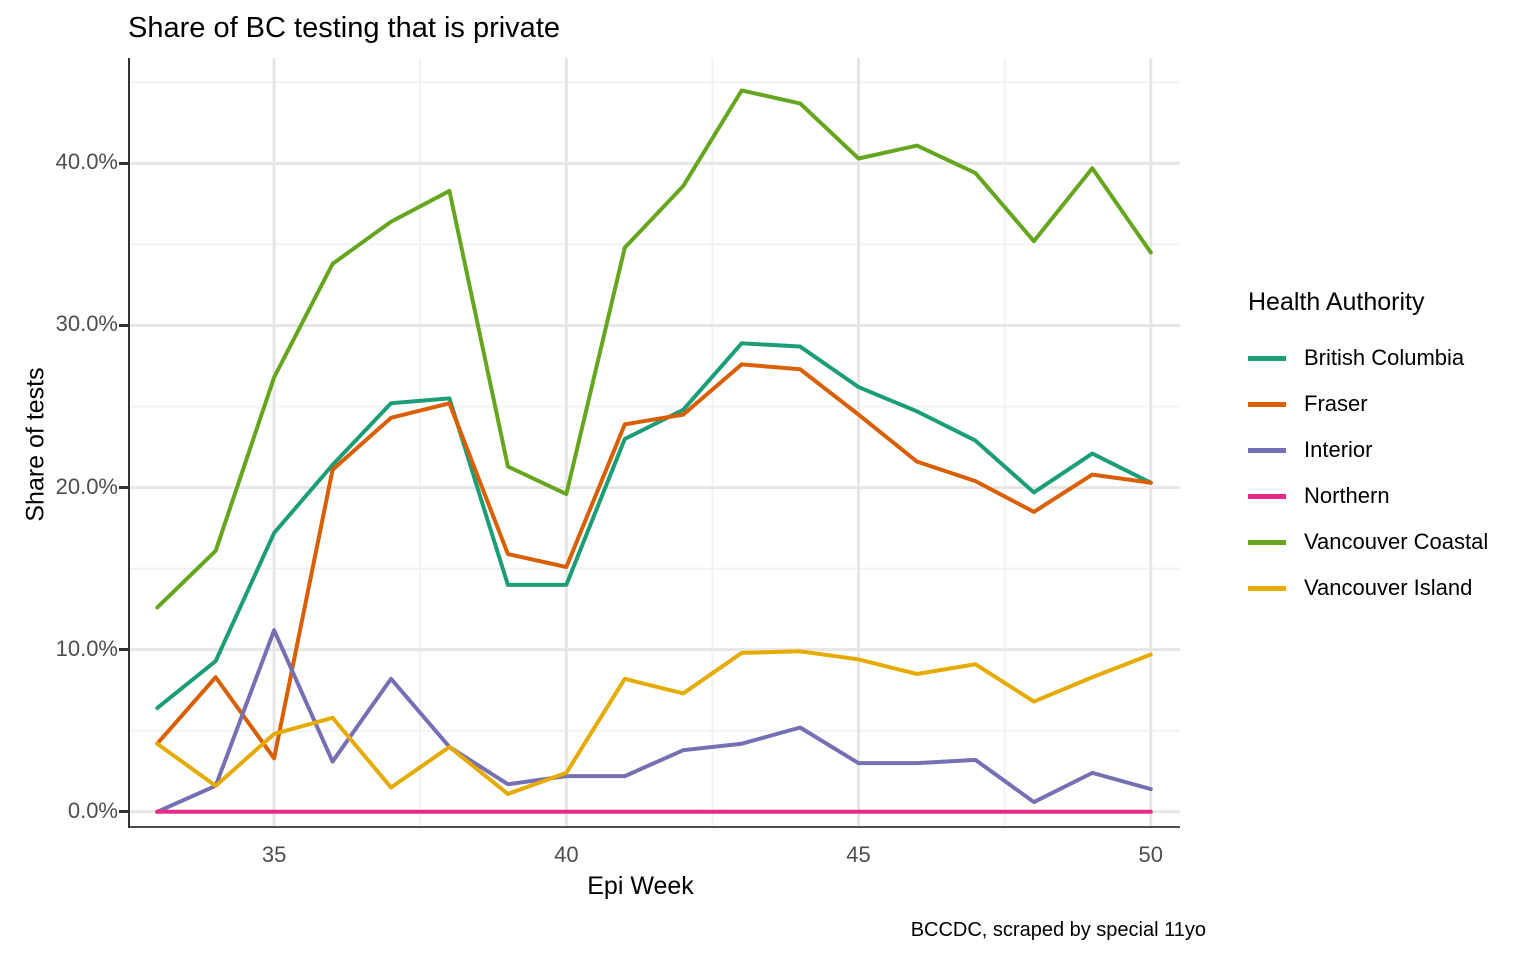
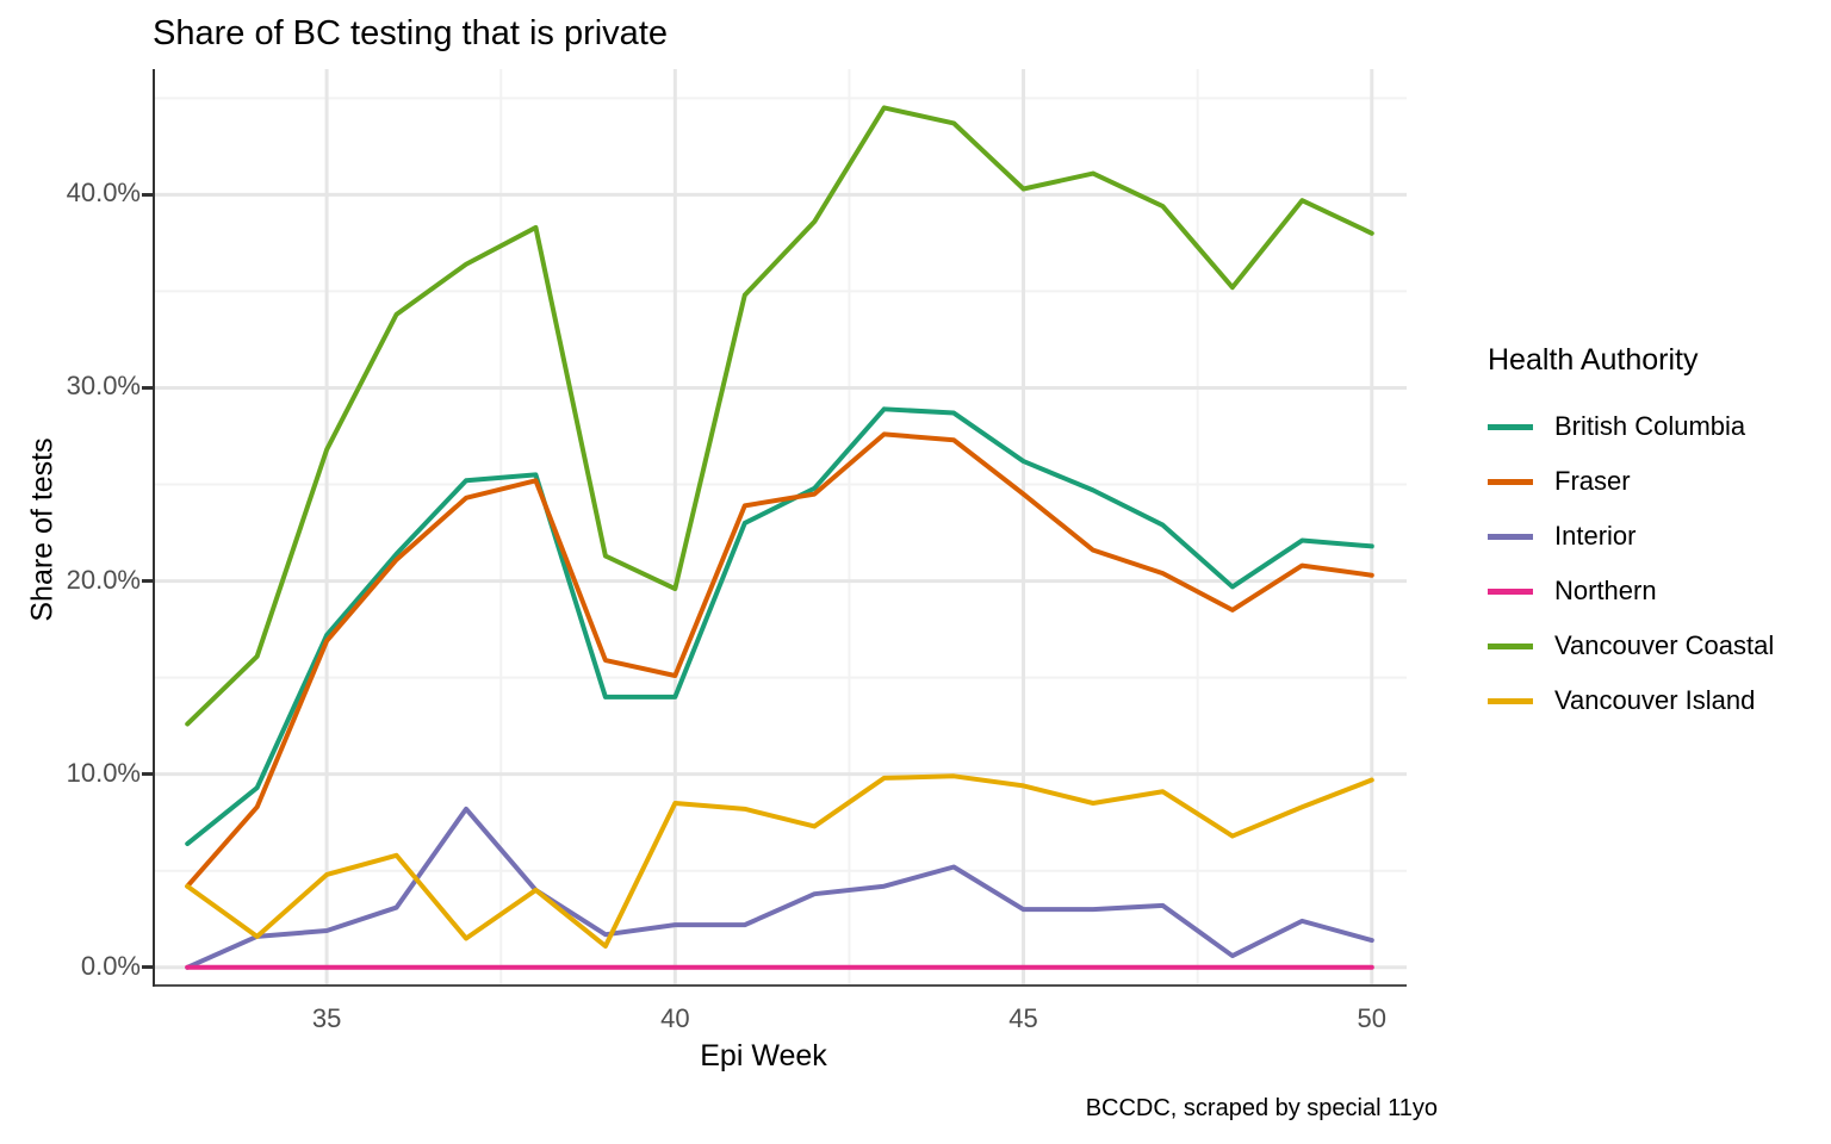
Fraser/35: 3.3% -> 16.9%
Interior/35: 11.2% -> 1.9%
Vancouver Island/40: 2.4% -> 8.5%
British Columbia/50: 20.3% -> 21.8%
Vancouver Coastal/50: 34.5% -> 38.0%
